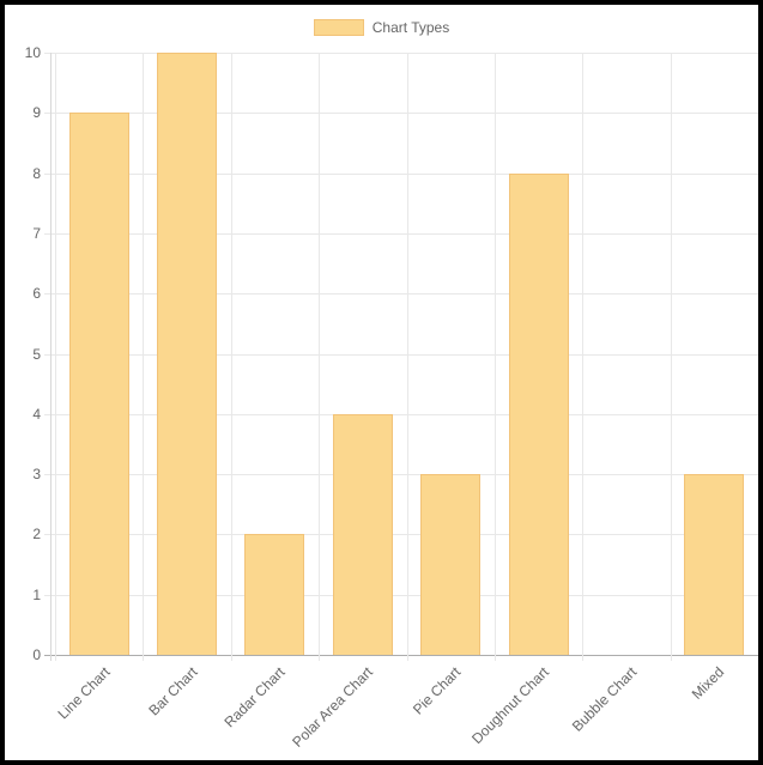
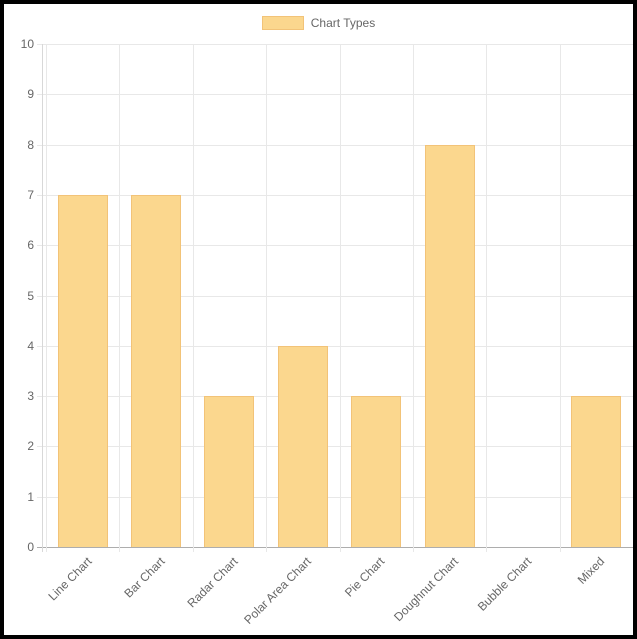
Line Chart: 9 -> 7
Bar Chart: 10 -> 7
Radar Chart: 2 -> 3
